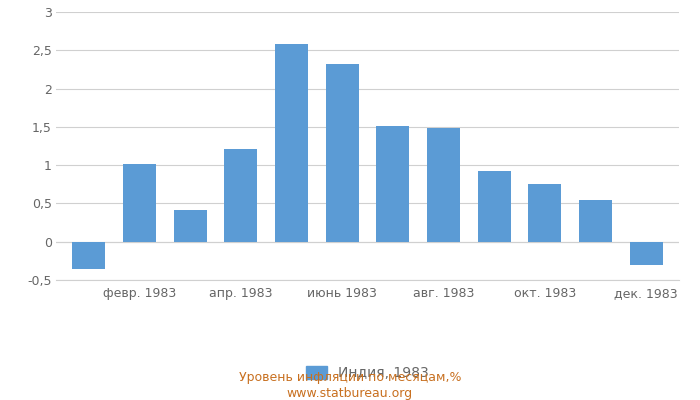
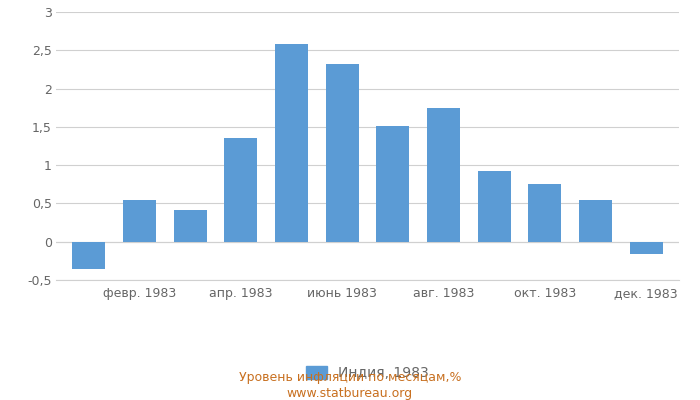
февр. 1983: 1,01 -> 0,54
апр. 1983: 1,21 -> 1,36
авг. 1983: 1,49 -> 1,74
дек. 1983: -0,30 -> -0,16
